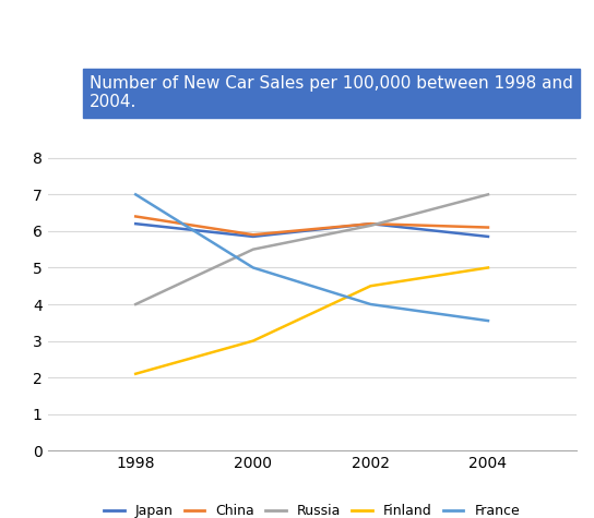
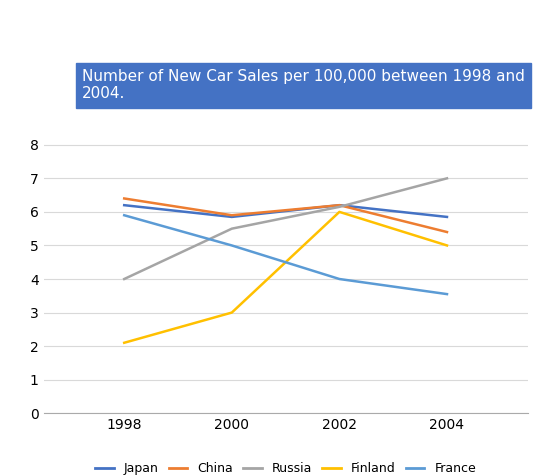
France/1998: 7.00 -> 5.90
Finland/2002: 4.5 -> 6.0
China/2004: 6.1 -> 5.4
